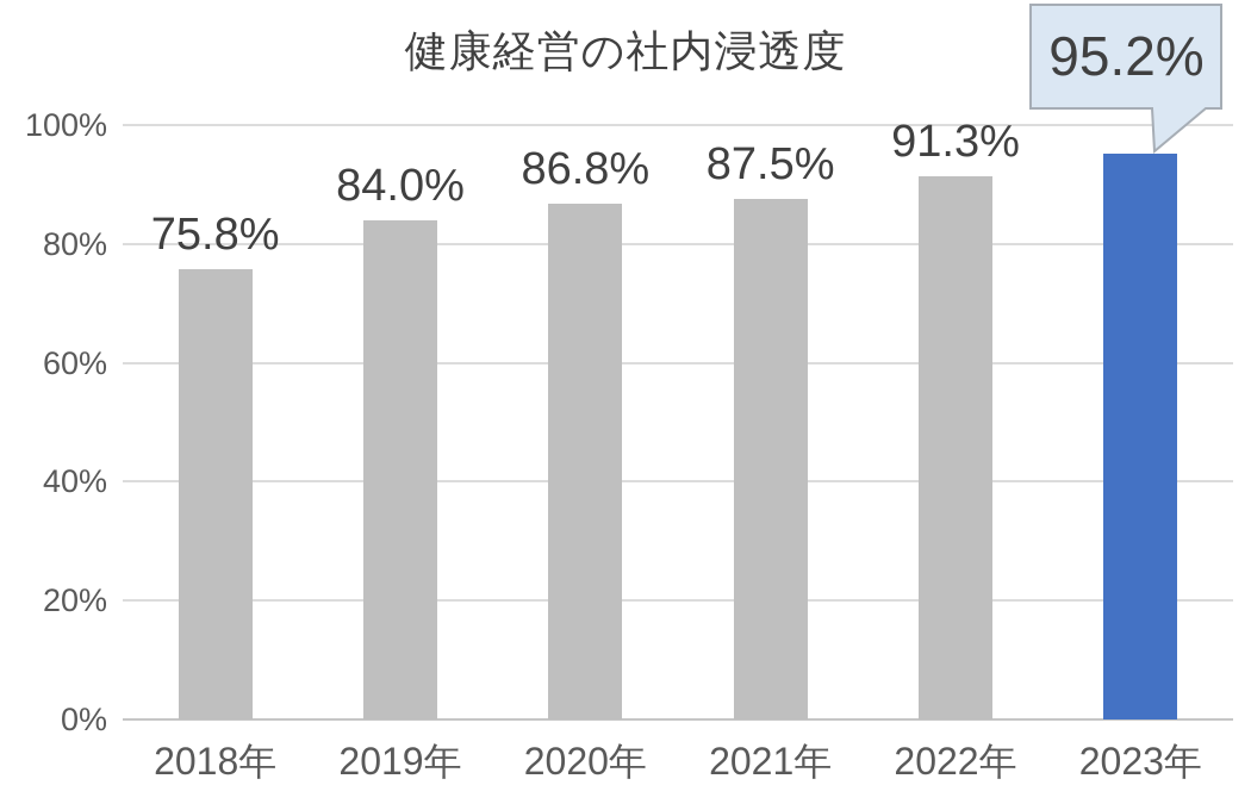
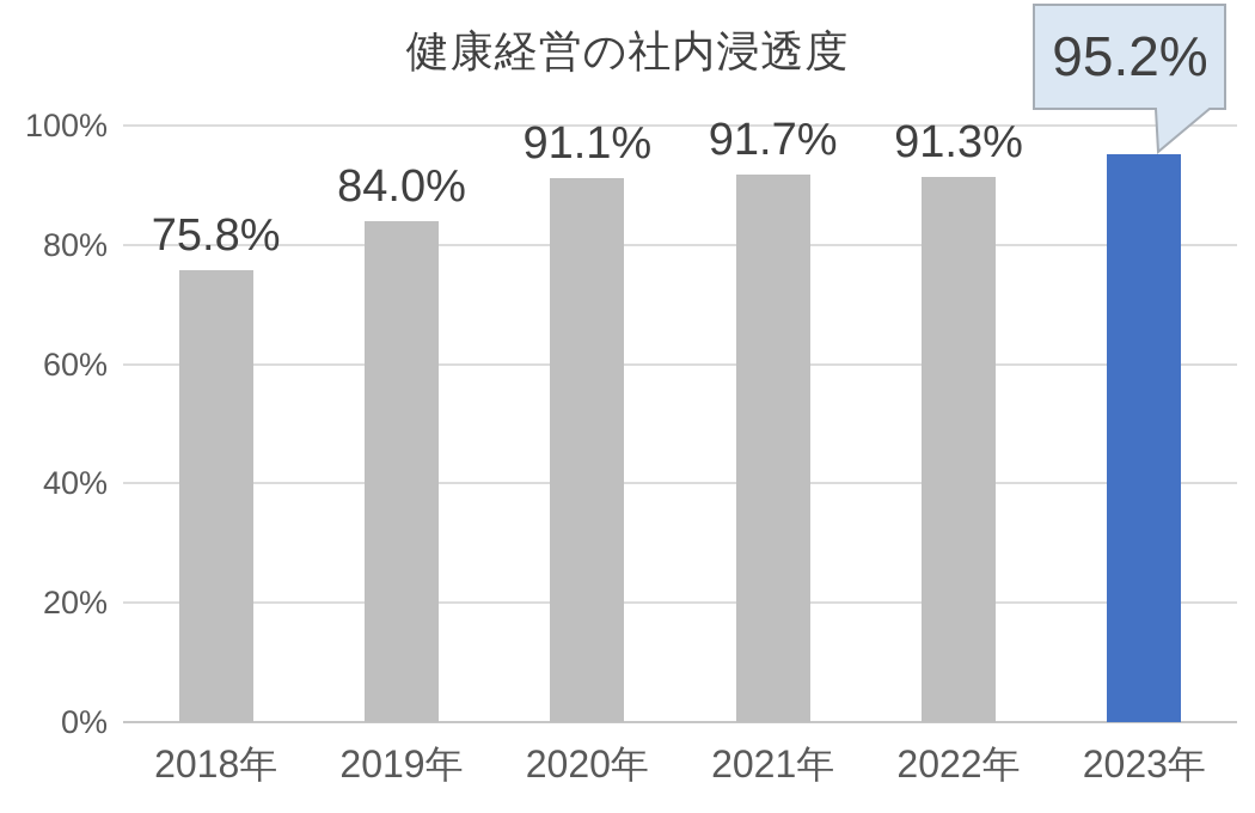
2020年: 86.8% -> 91.1%
2021年: 87.5% -> 91.7%
